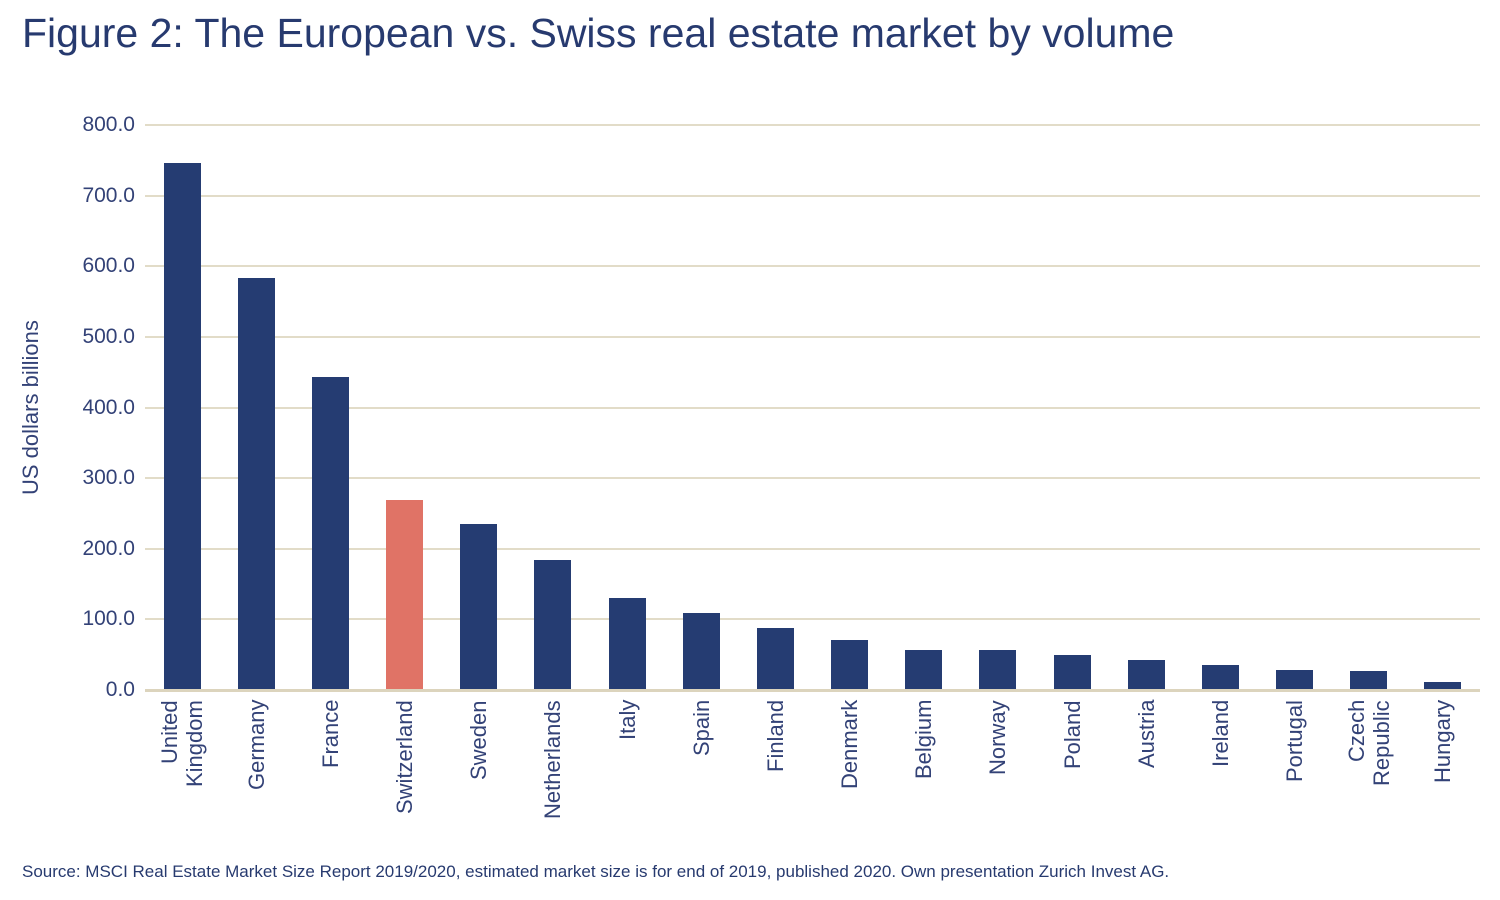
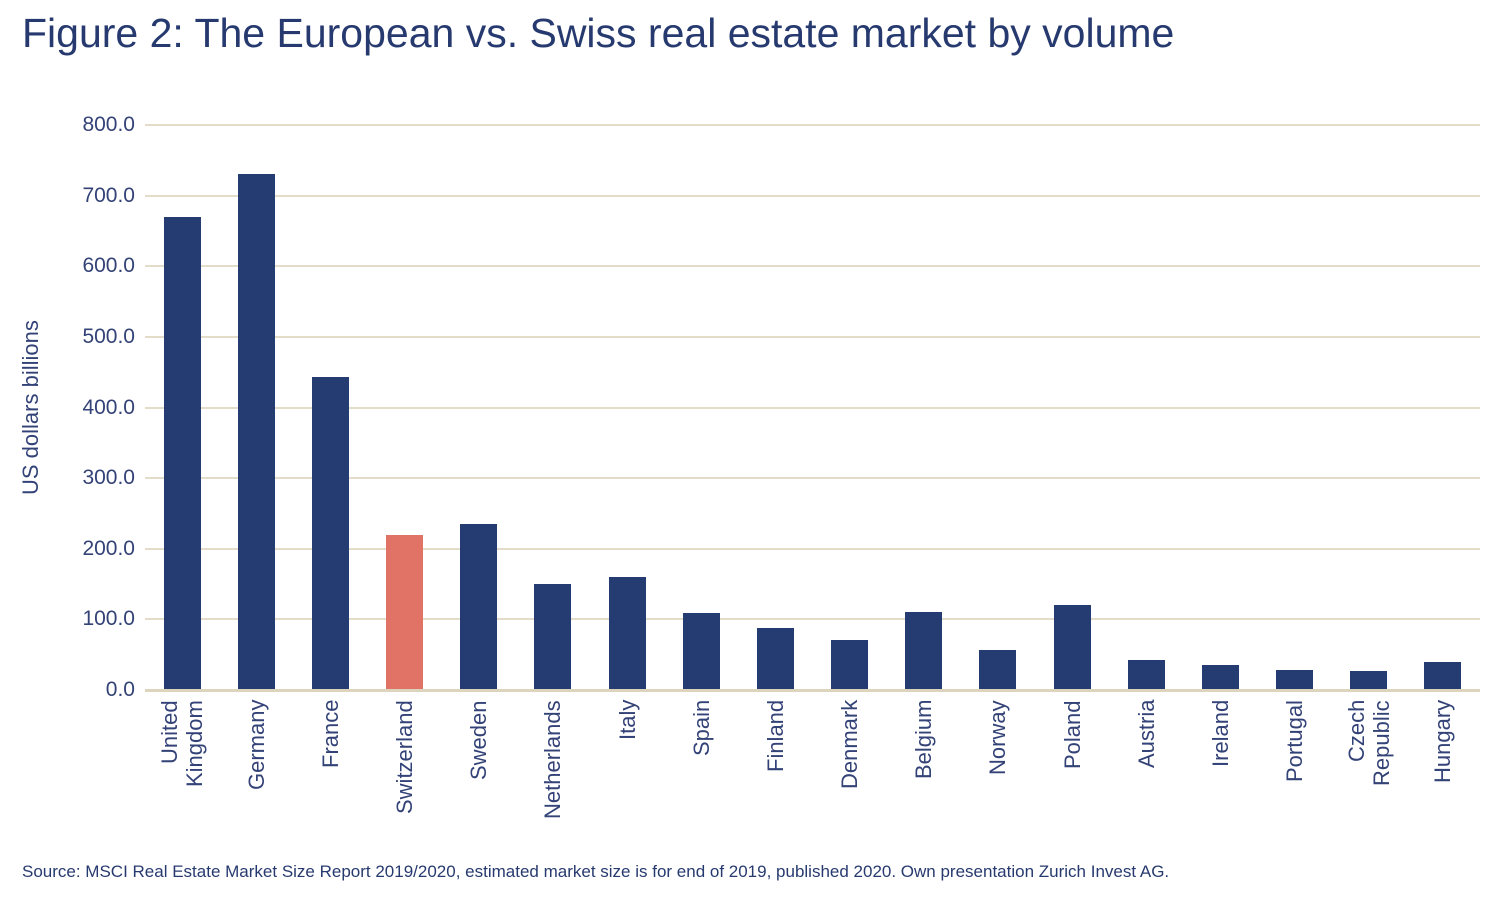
United Kingdom: 750 -> 670
Germany: 580 -> 730
Switzerland: 270 -> 220
Netherlands: 180 -> 150
Italy: 130 -> 160
Belgium: 60 -> 110
Poland: 50 -> 120
Hungary: 10 -> 40
